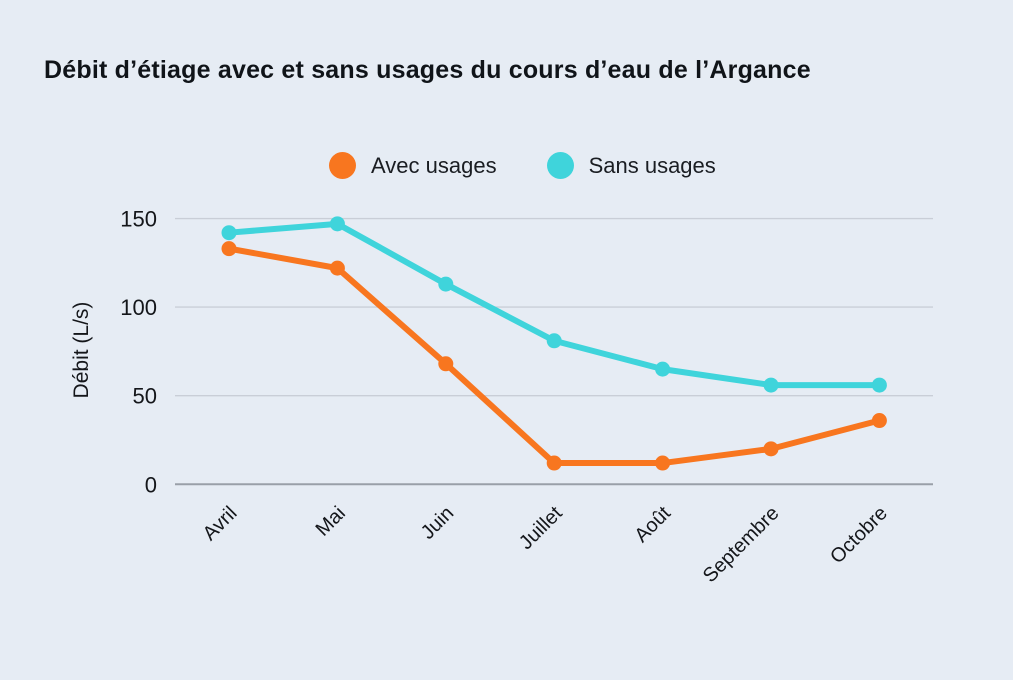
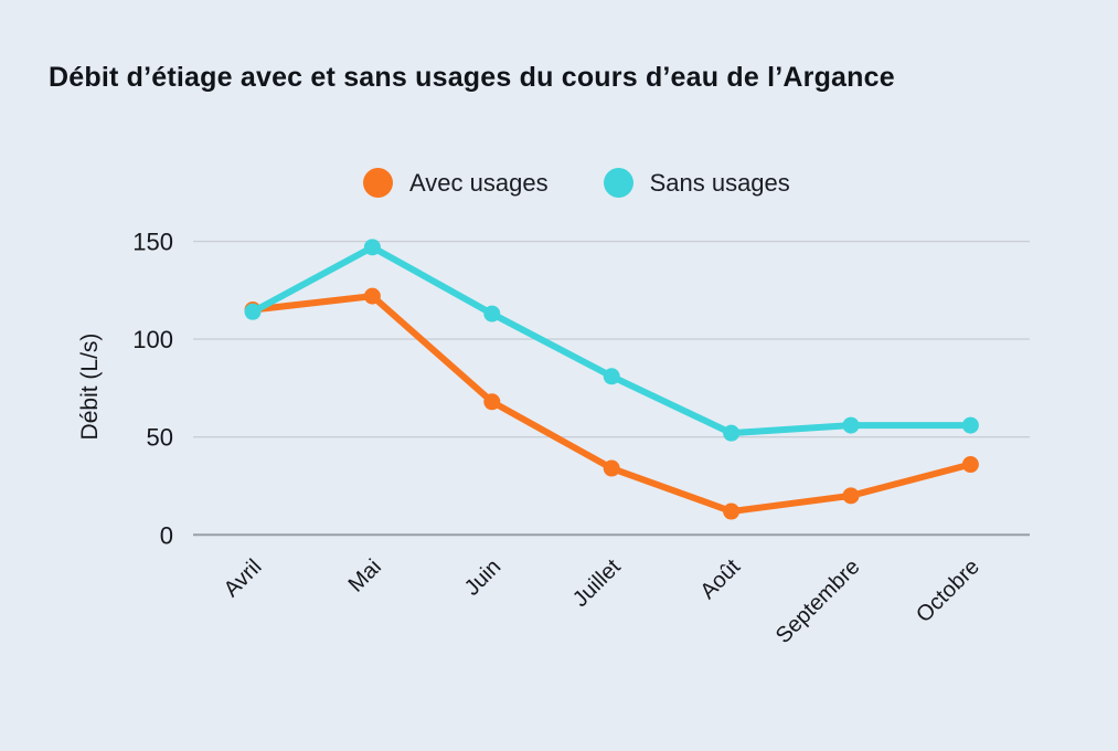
Avec usages/Avril: 133 -> 115
Sans usages/Avril: 142 -> 114
Avec usages/Juillet: 12 -> 34
Sans usages/Août: 65 -> 52
